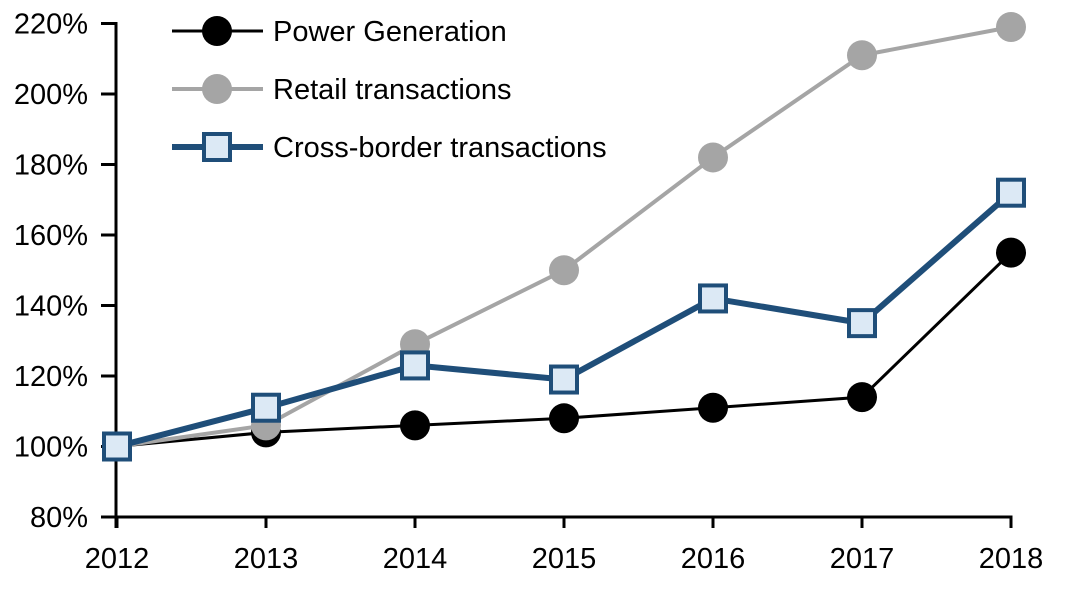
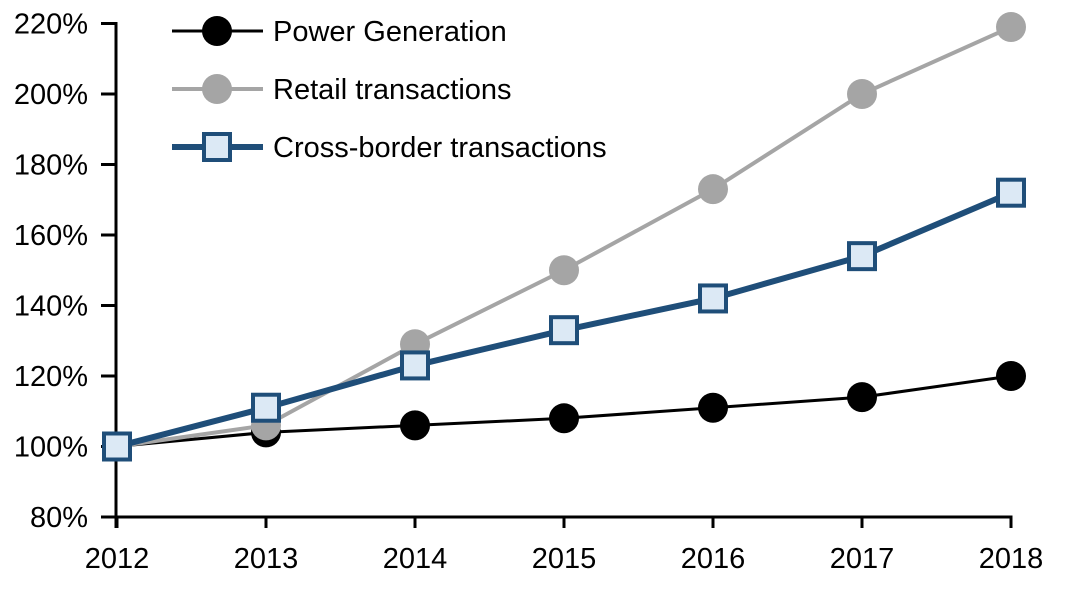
Cross-border transactions/2015: 119% -> 133%
Retail transactions/2016: 182% -> 173%
Retail transactions/2017: 211% -> 200%
Cross-border transactions/2017: 135% -> 154%
Power Generation/2018: 155% -> 120%
